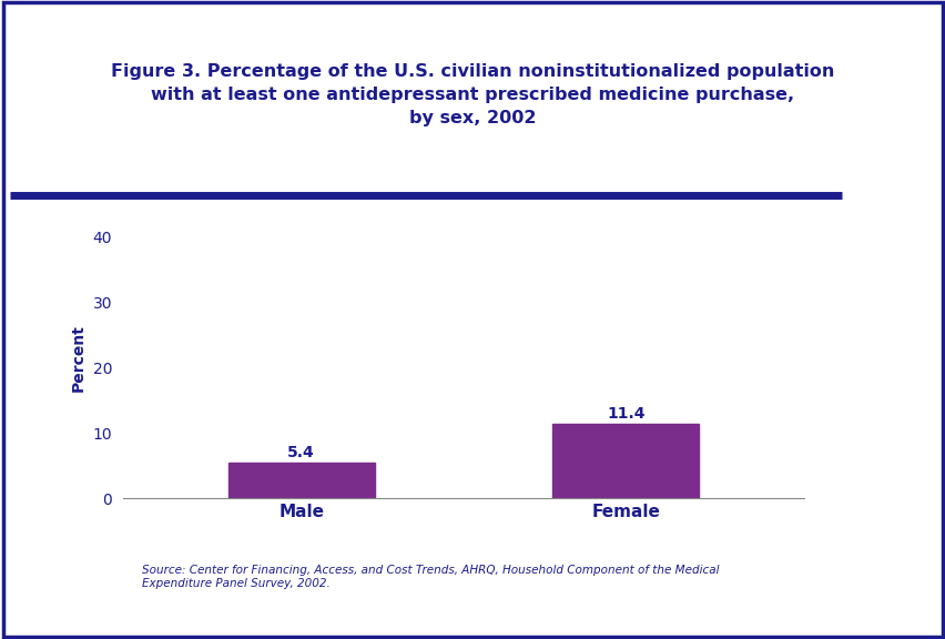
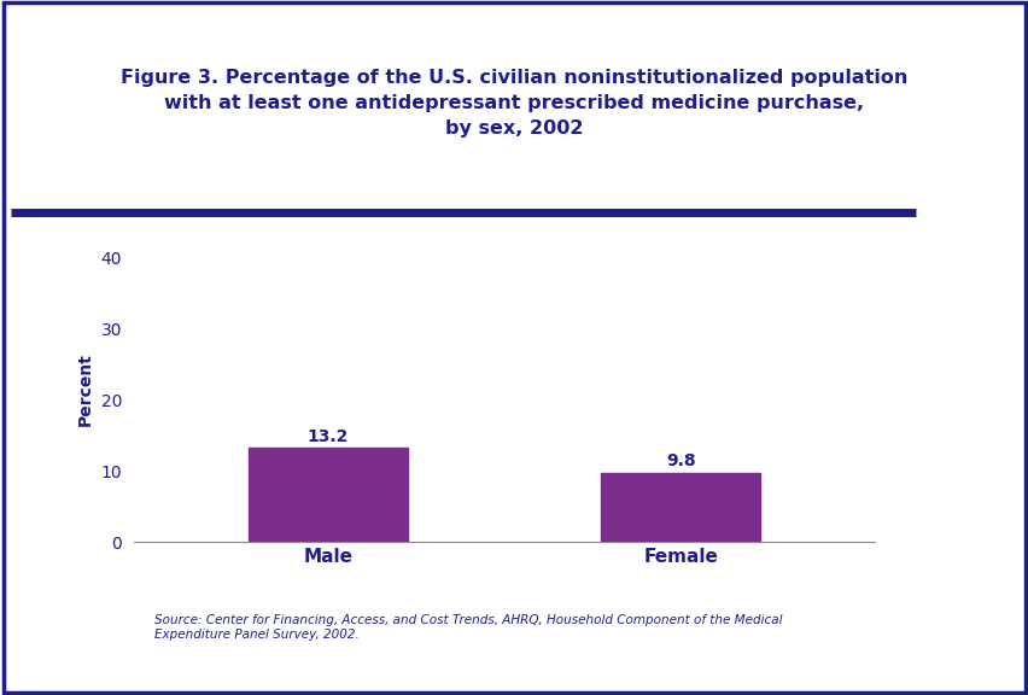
Male: 5.4 -> 13.2
Female: 11.4 -> 9.8
